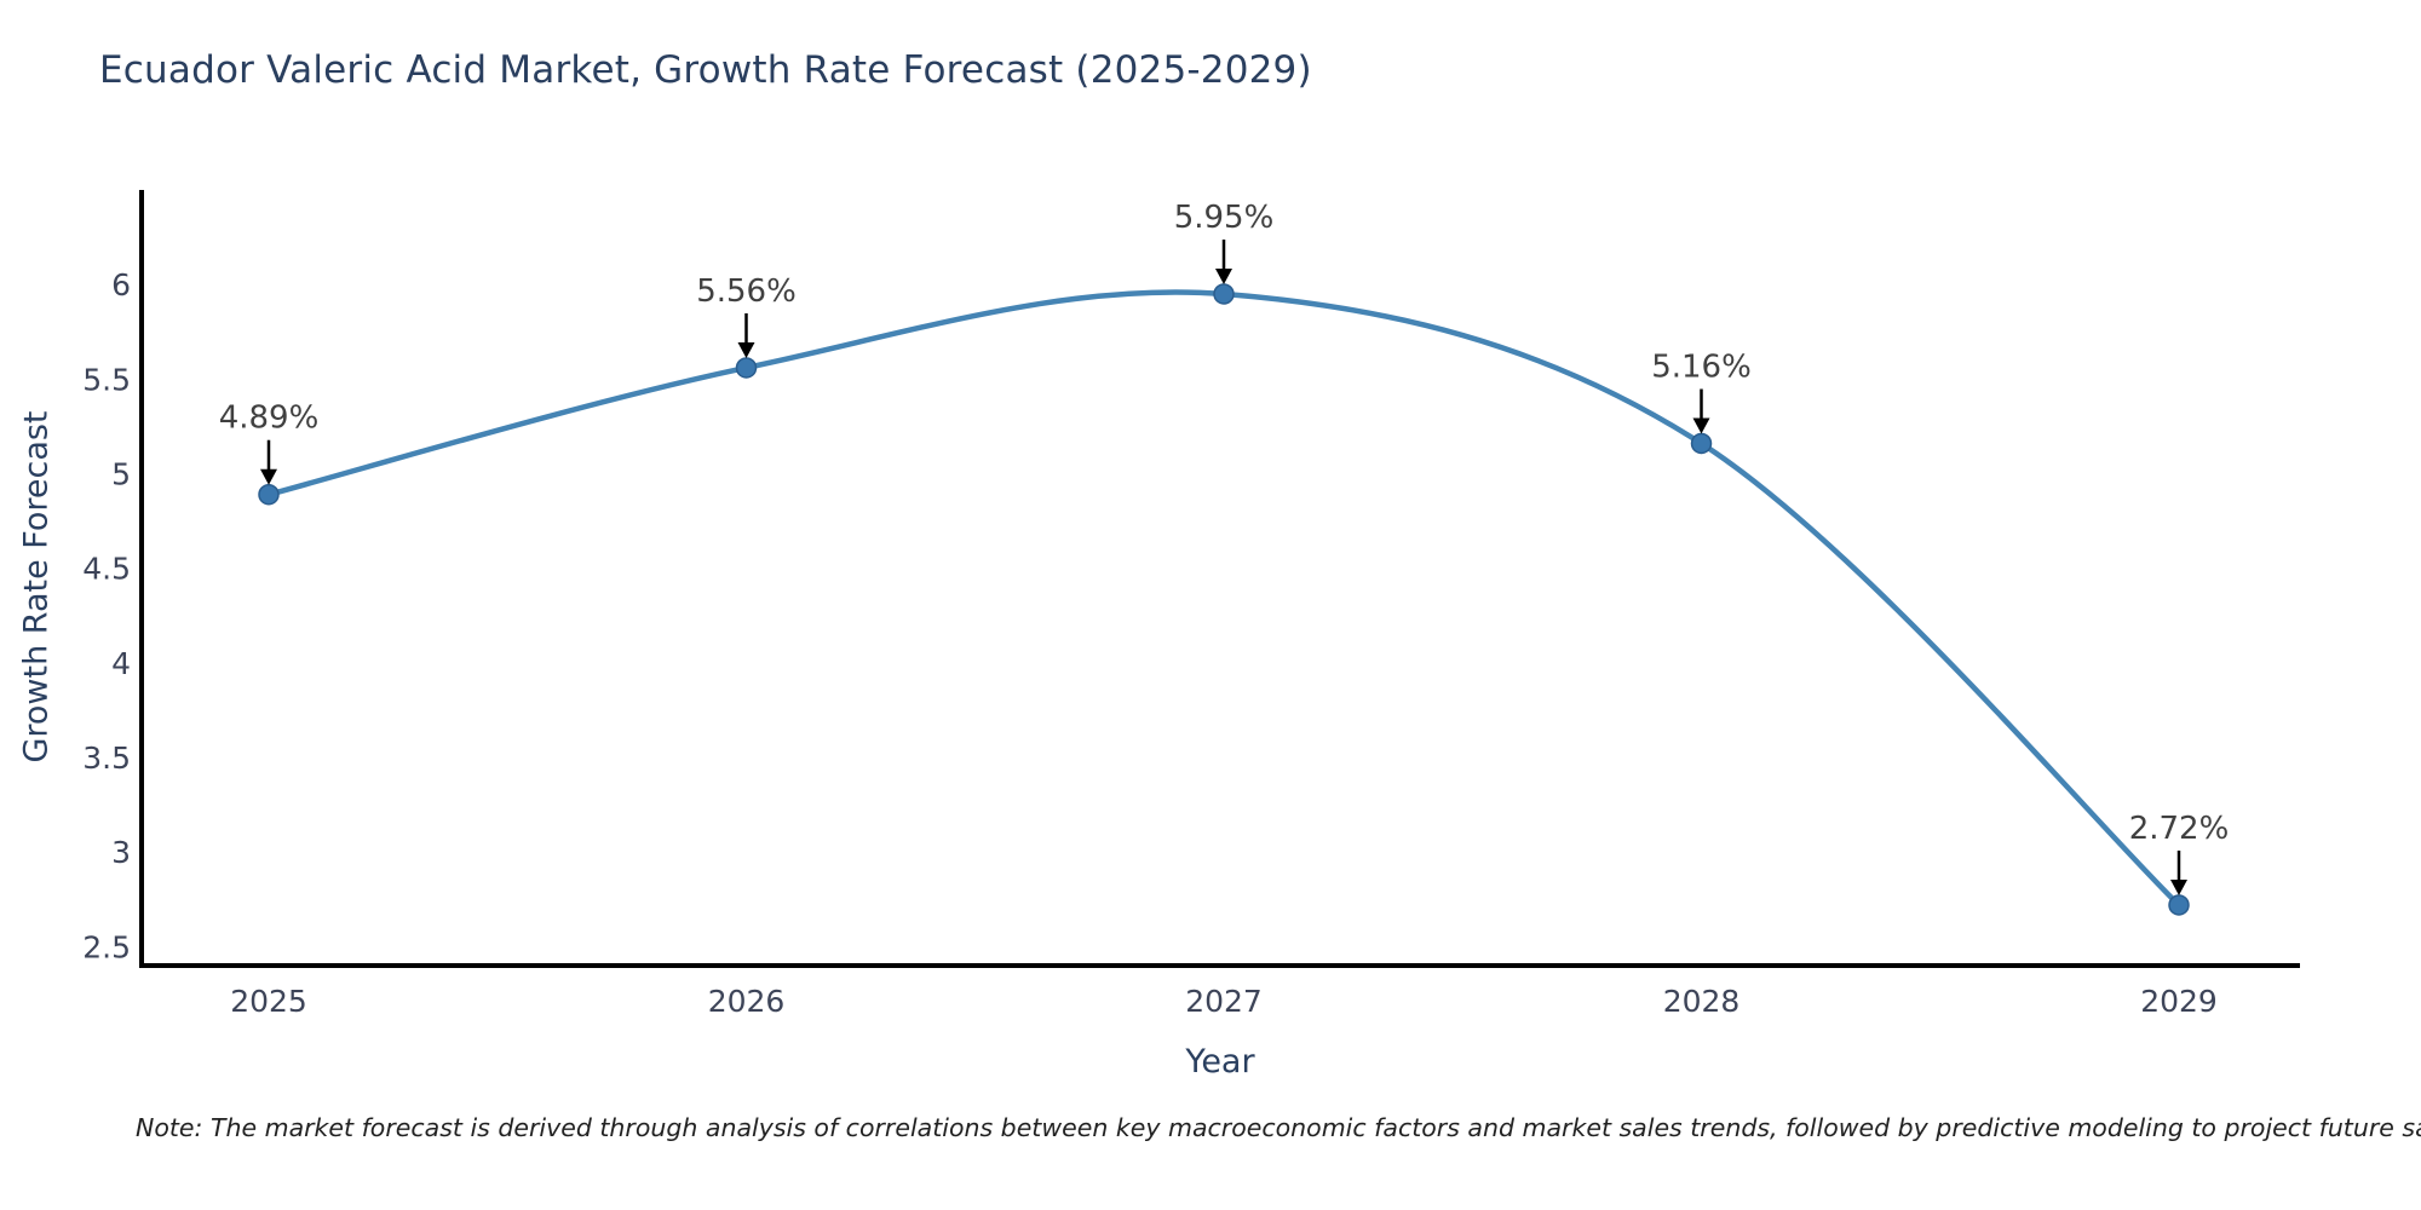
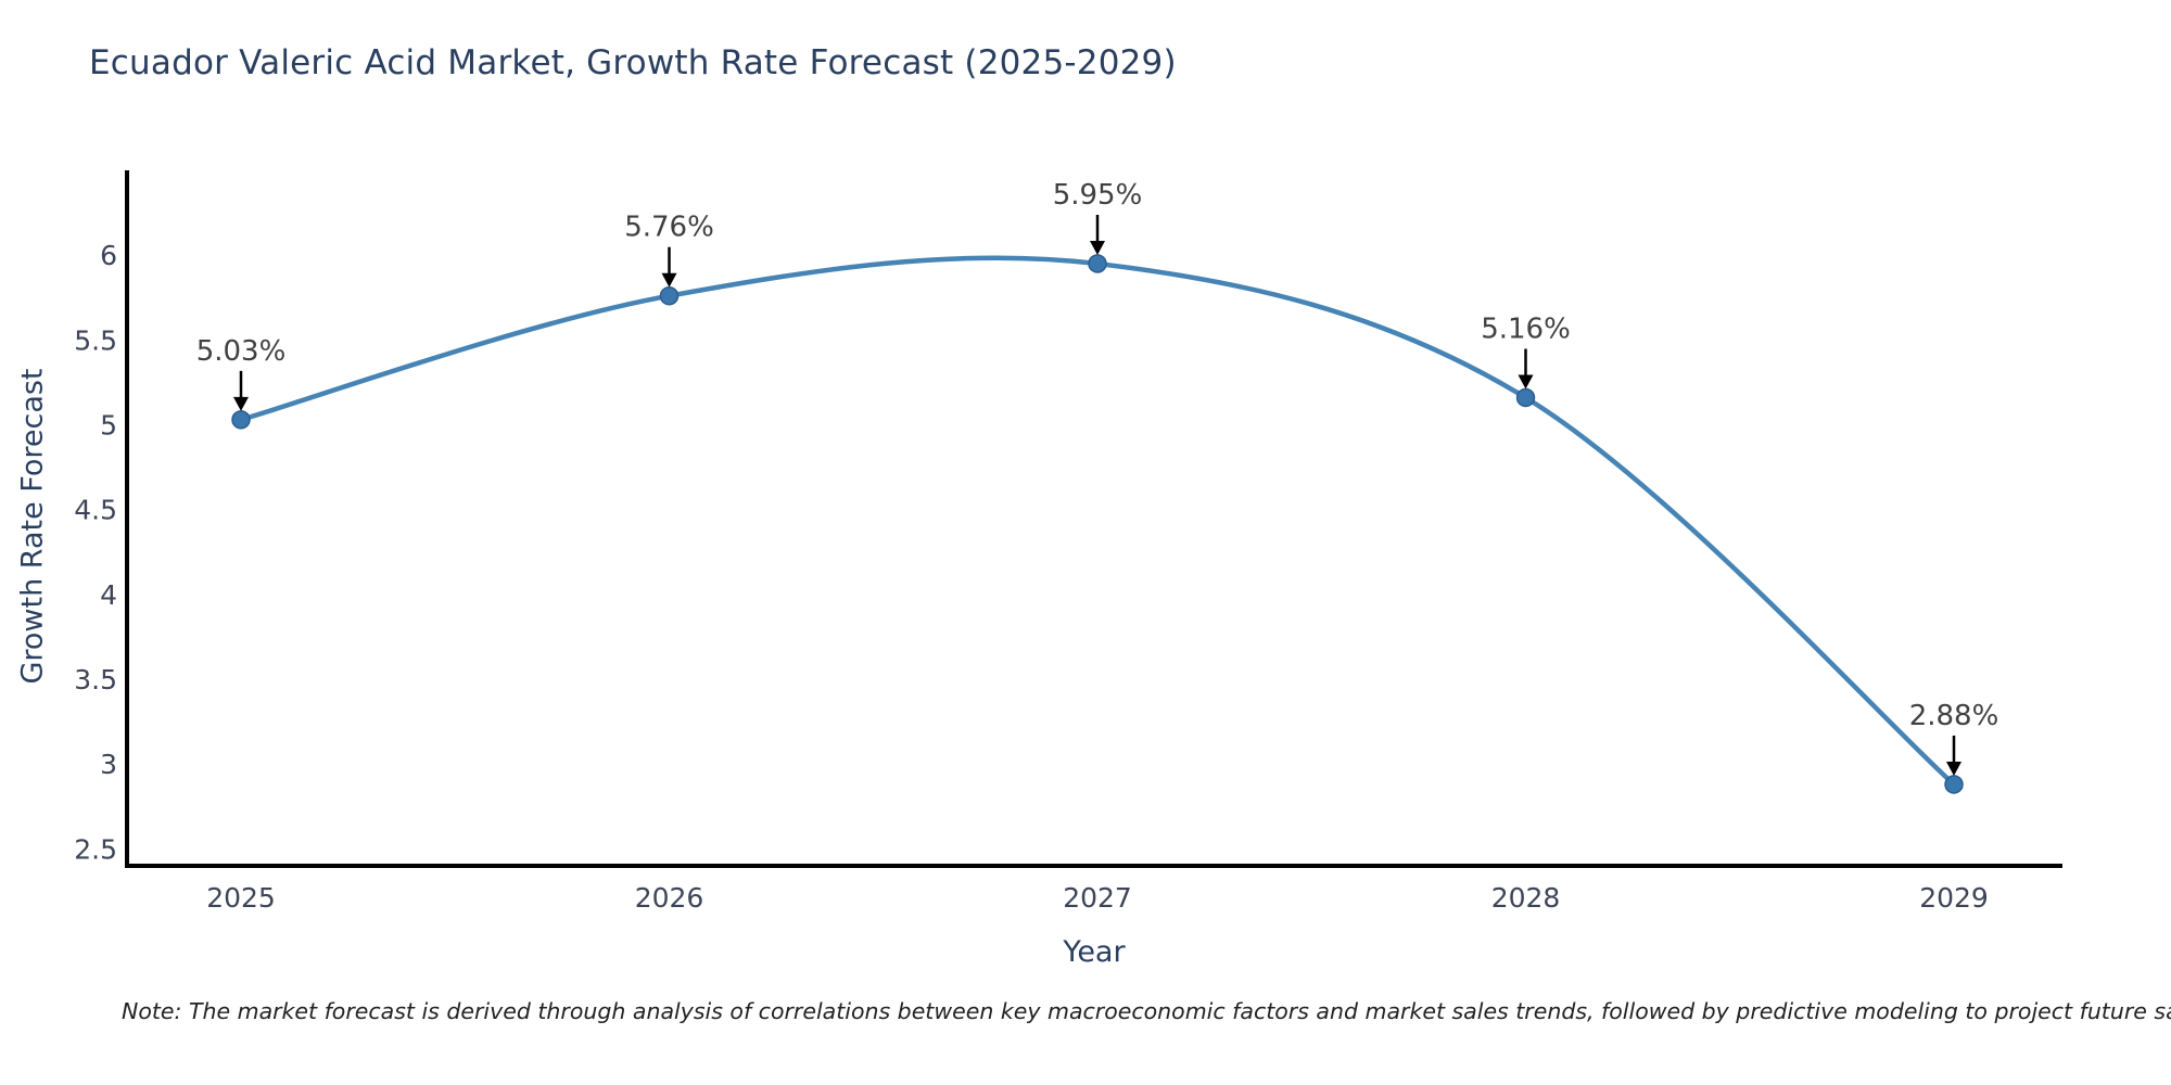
2025: 4.89% -> 5.03%
2026: 5.56% -> 5.76%
2029: 2.72% -> 2.88%
